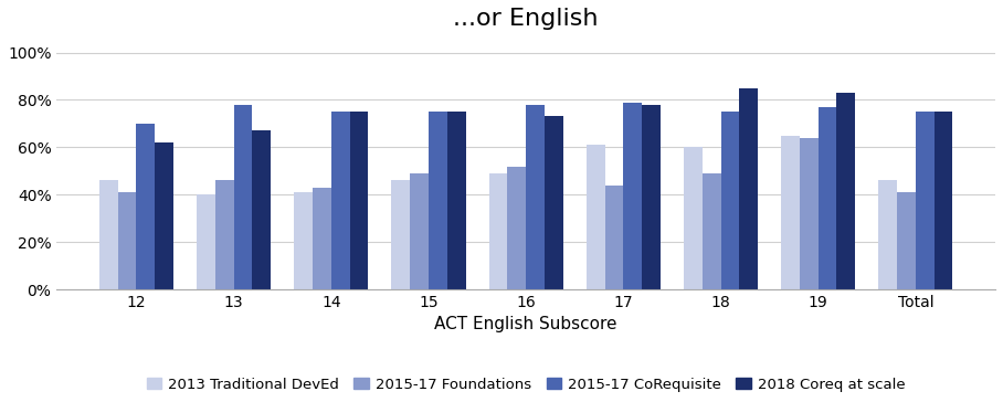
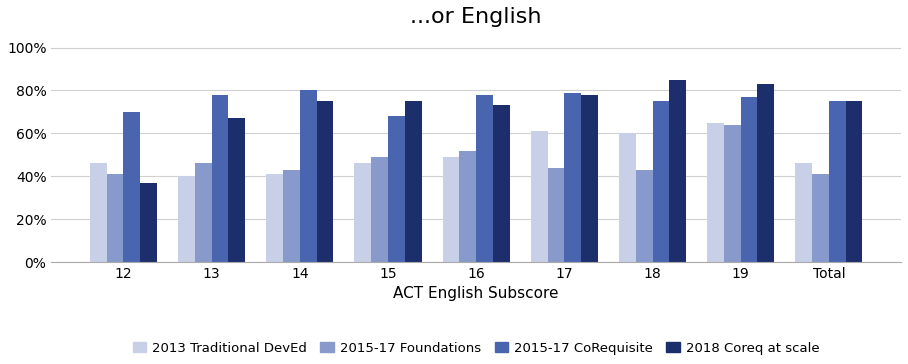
2018 Coreq at scale/12: 62% -> 37%
2015-17 CoRequisite/14: 75% -> 80%
2015-17 CoRequisite/15: 75% -> 68%
2015-17 Foundations/18: 49% -> 43%
